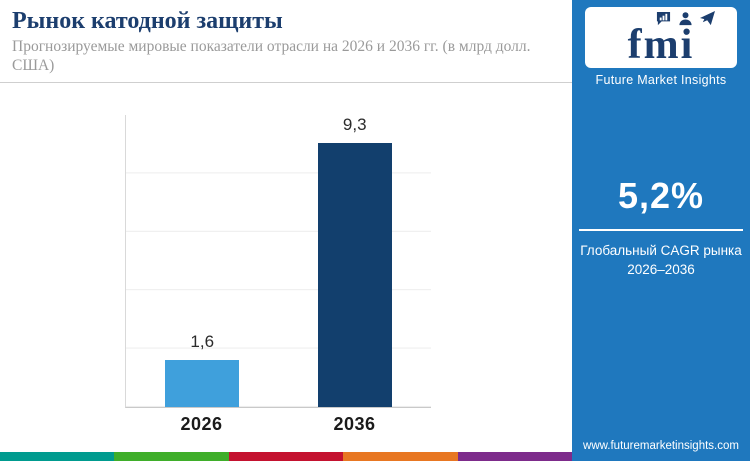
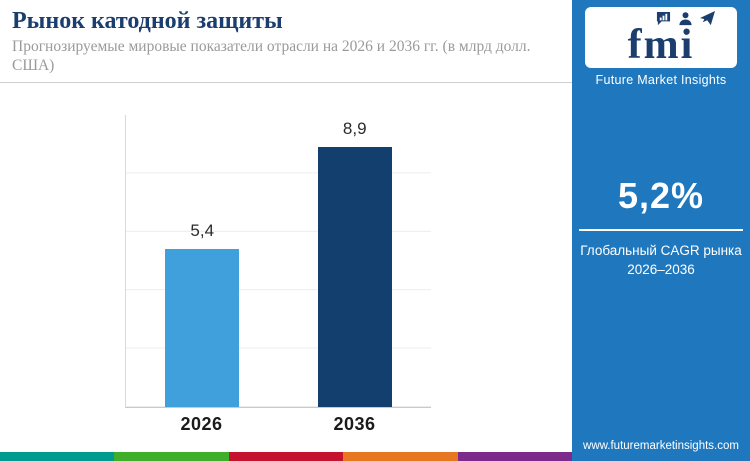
2026: 1,6 -> 5,4
2036: 9,3 -> 8,9
